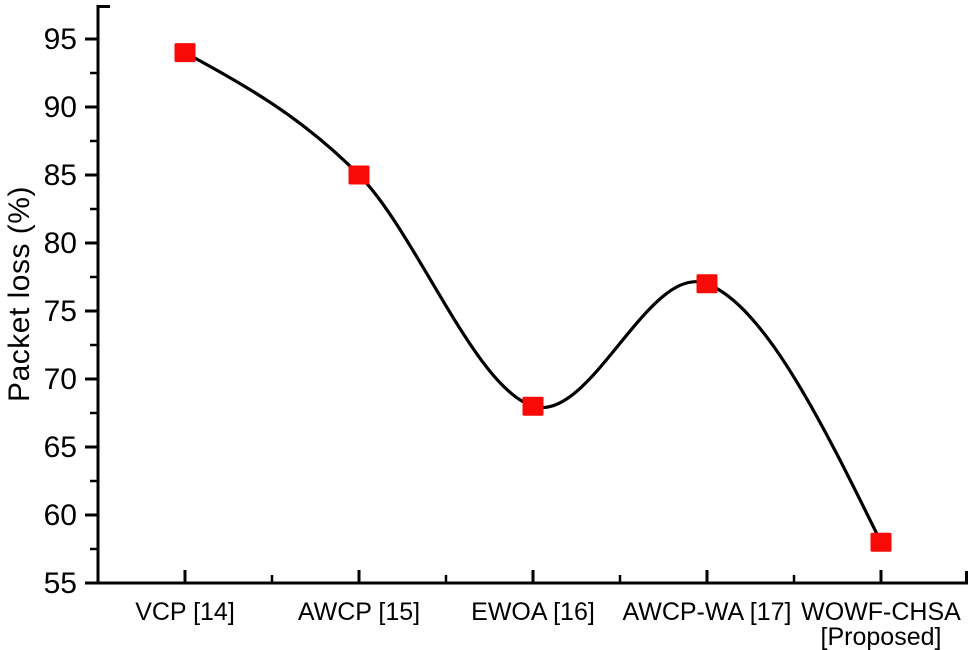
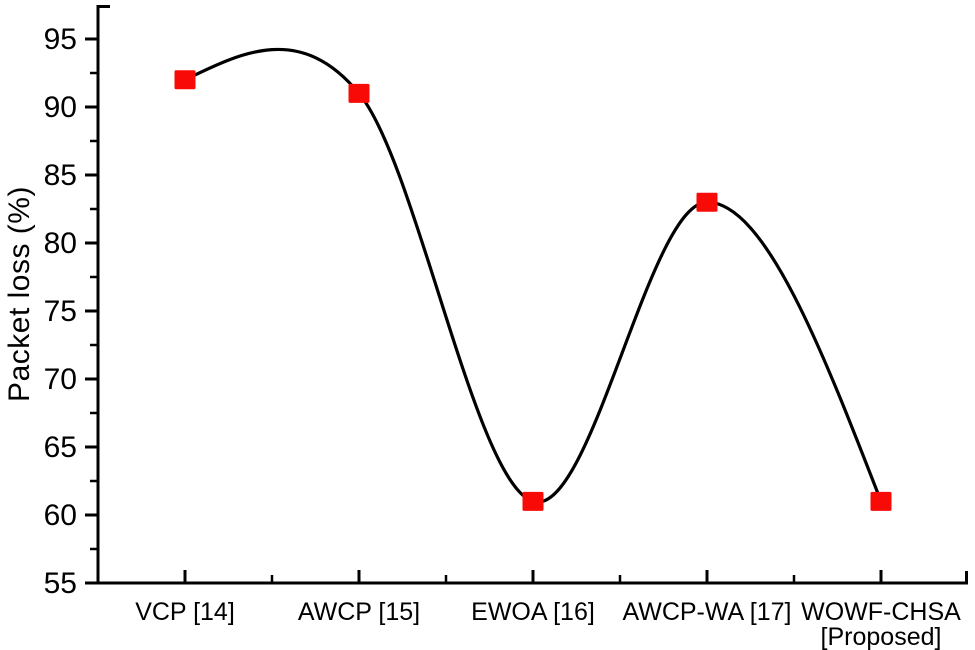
VCP [14]: 94 -> 92
AWCP [15]: 85 -> 91
EWOA [16]: 68 -> 61
AWCP-WA [17]: 77 -> 83
WOWF-CHSA [Proposed]: 58 -> 61
